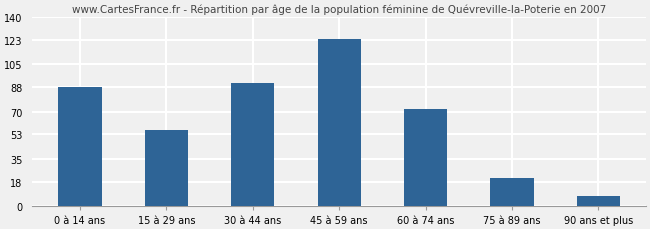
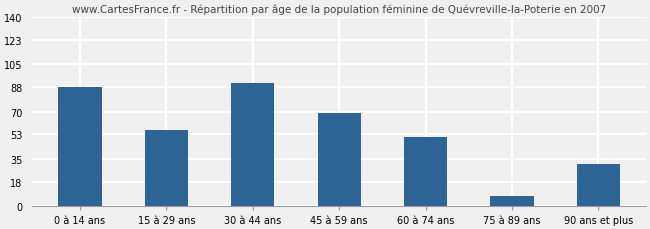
45 à 59 ans: 124 -> 69
60 à 74 ans: 72 -> 51
75 à 89 ans: 21 -> 7
90 ans et plus: 7 -> 31
